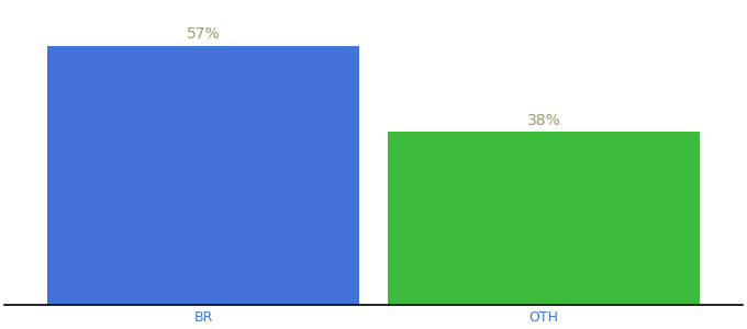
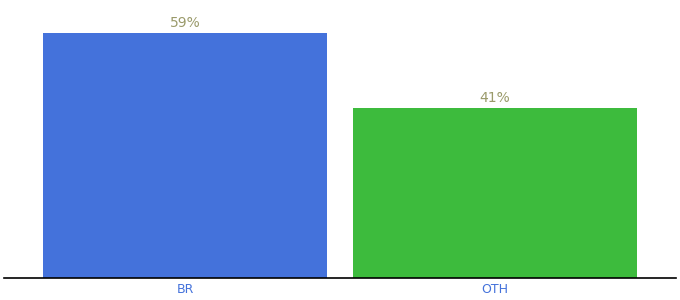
BR: 57% -> 59%
OTH: 38% -> 41%
